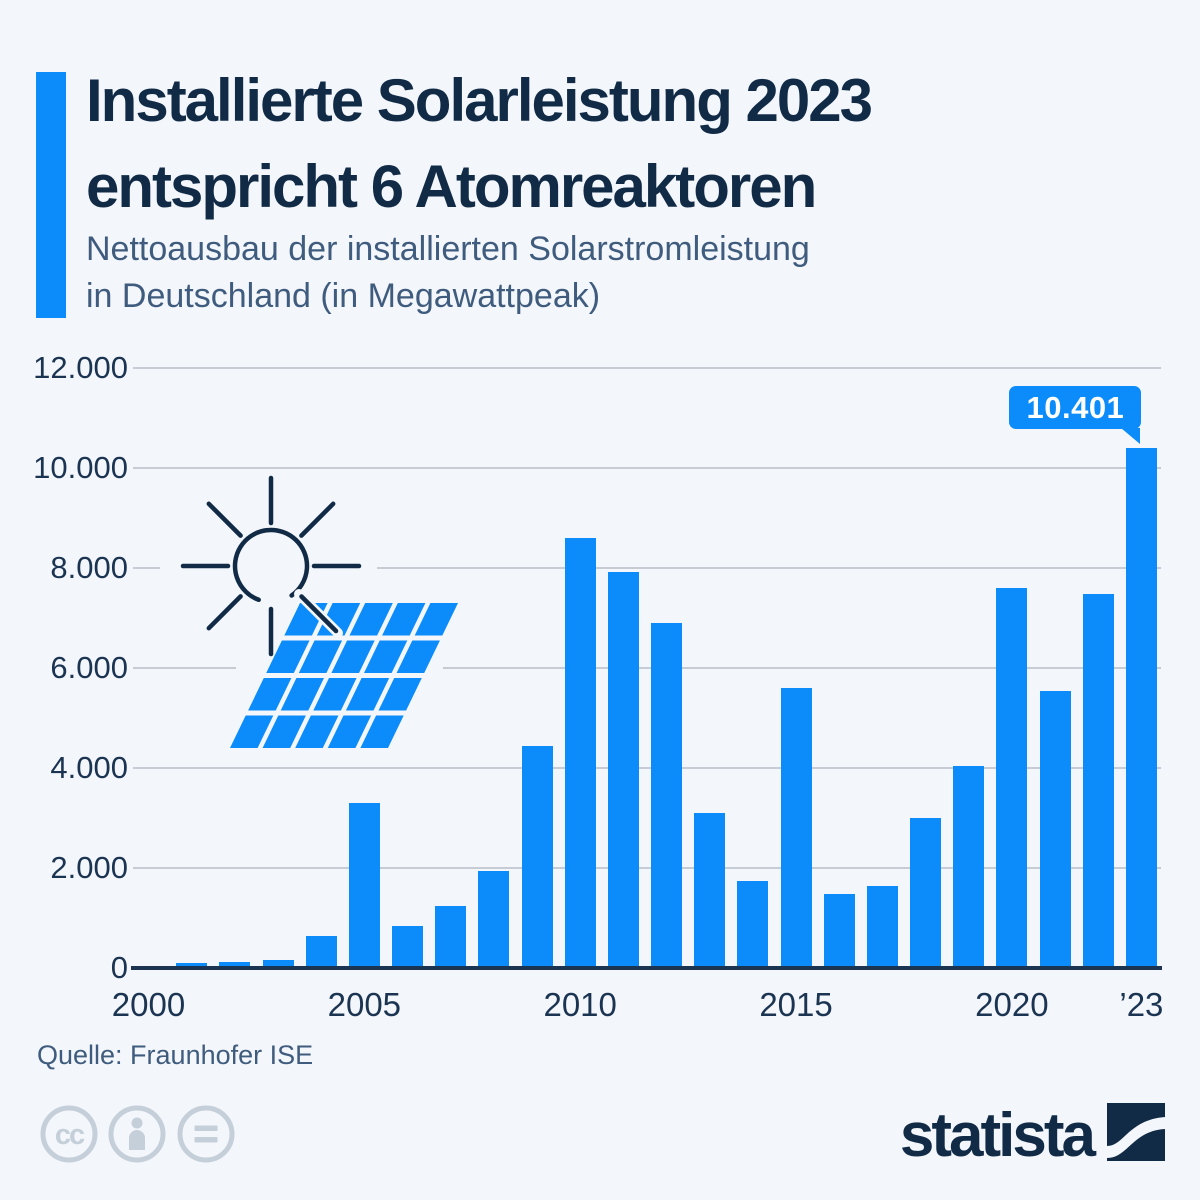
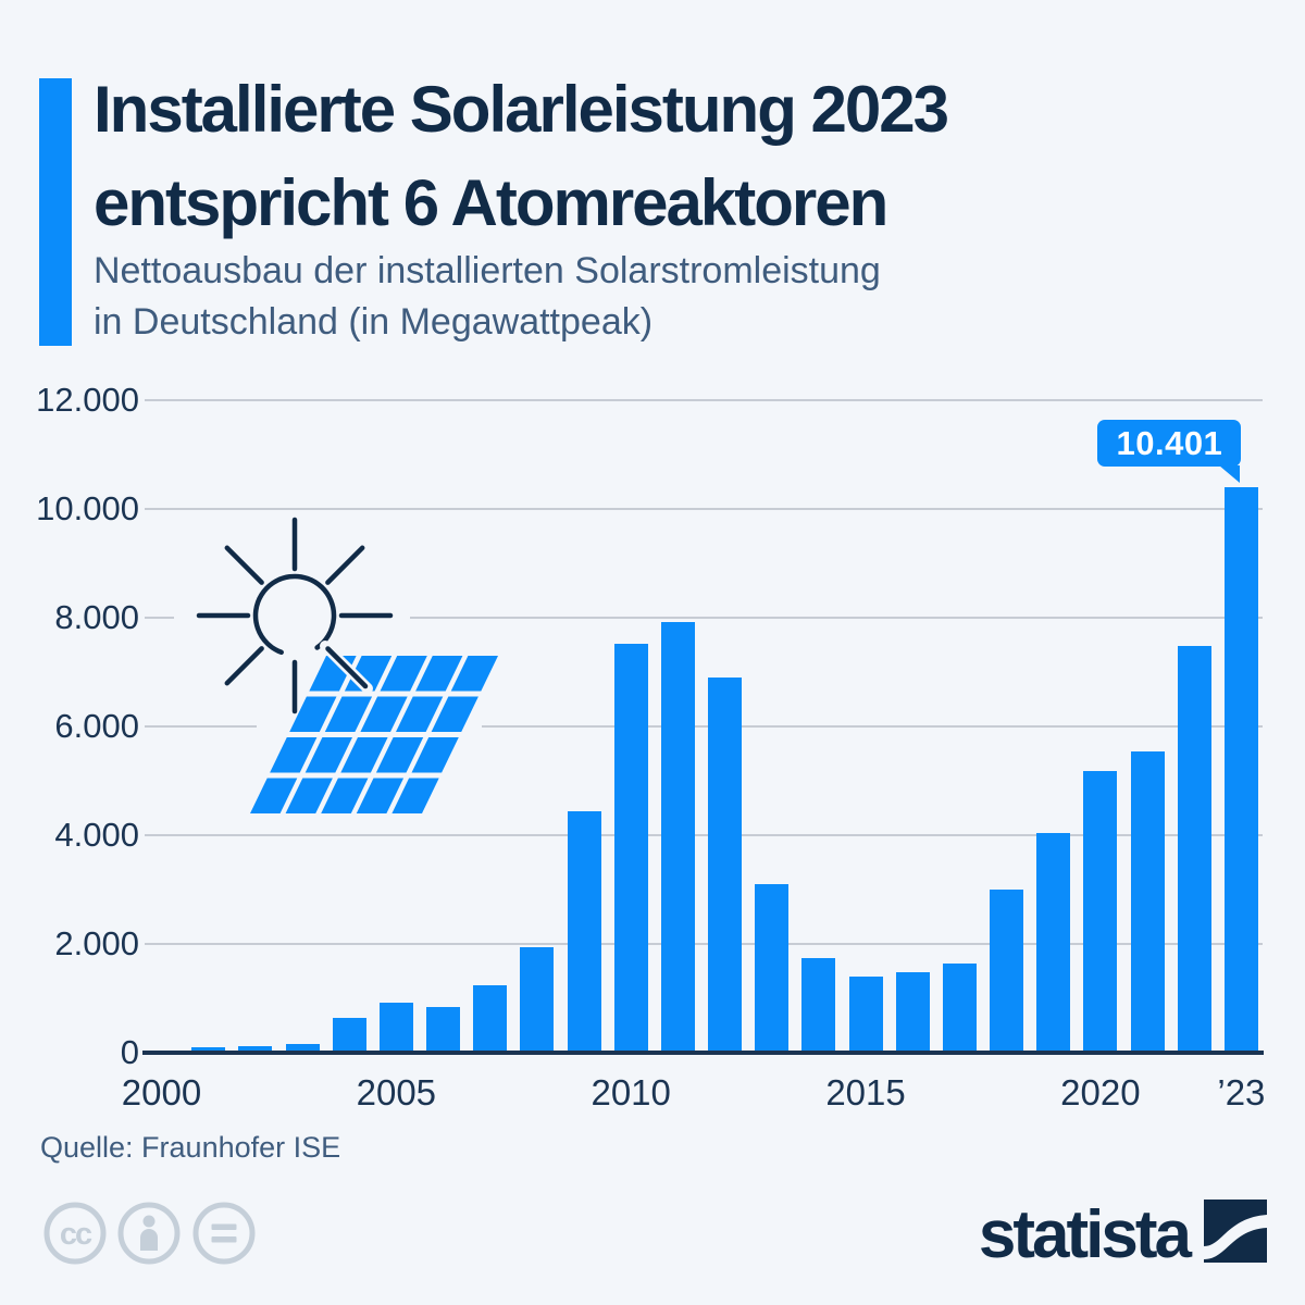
2005: 3300 -> 900
2010: 8600 -> 7500
2015: 5600 -> 1400
2020: 7600 -> 5200
